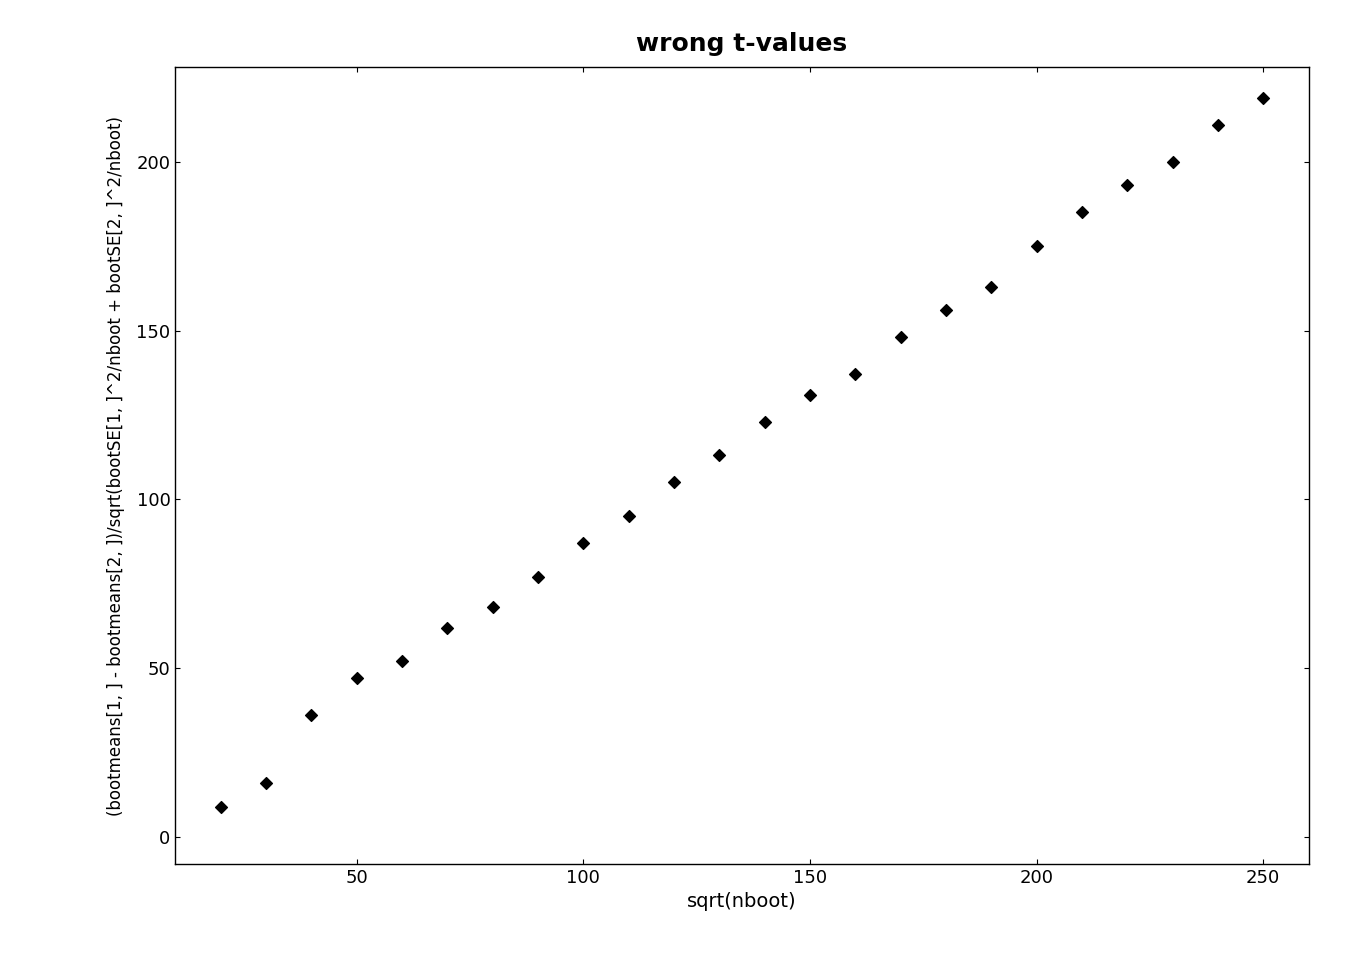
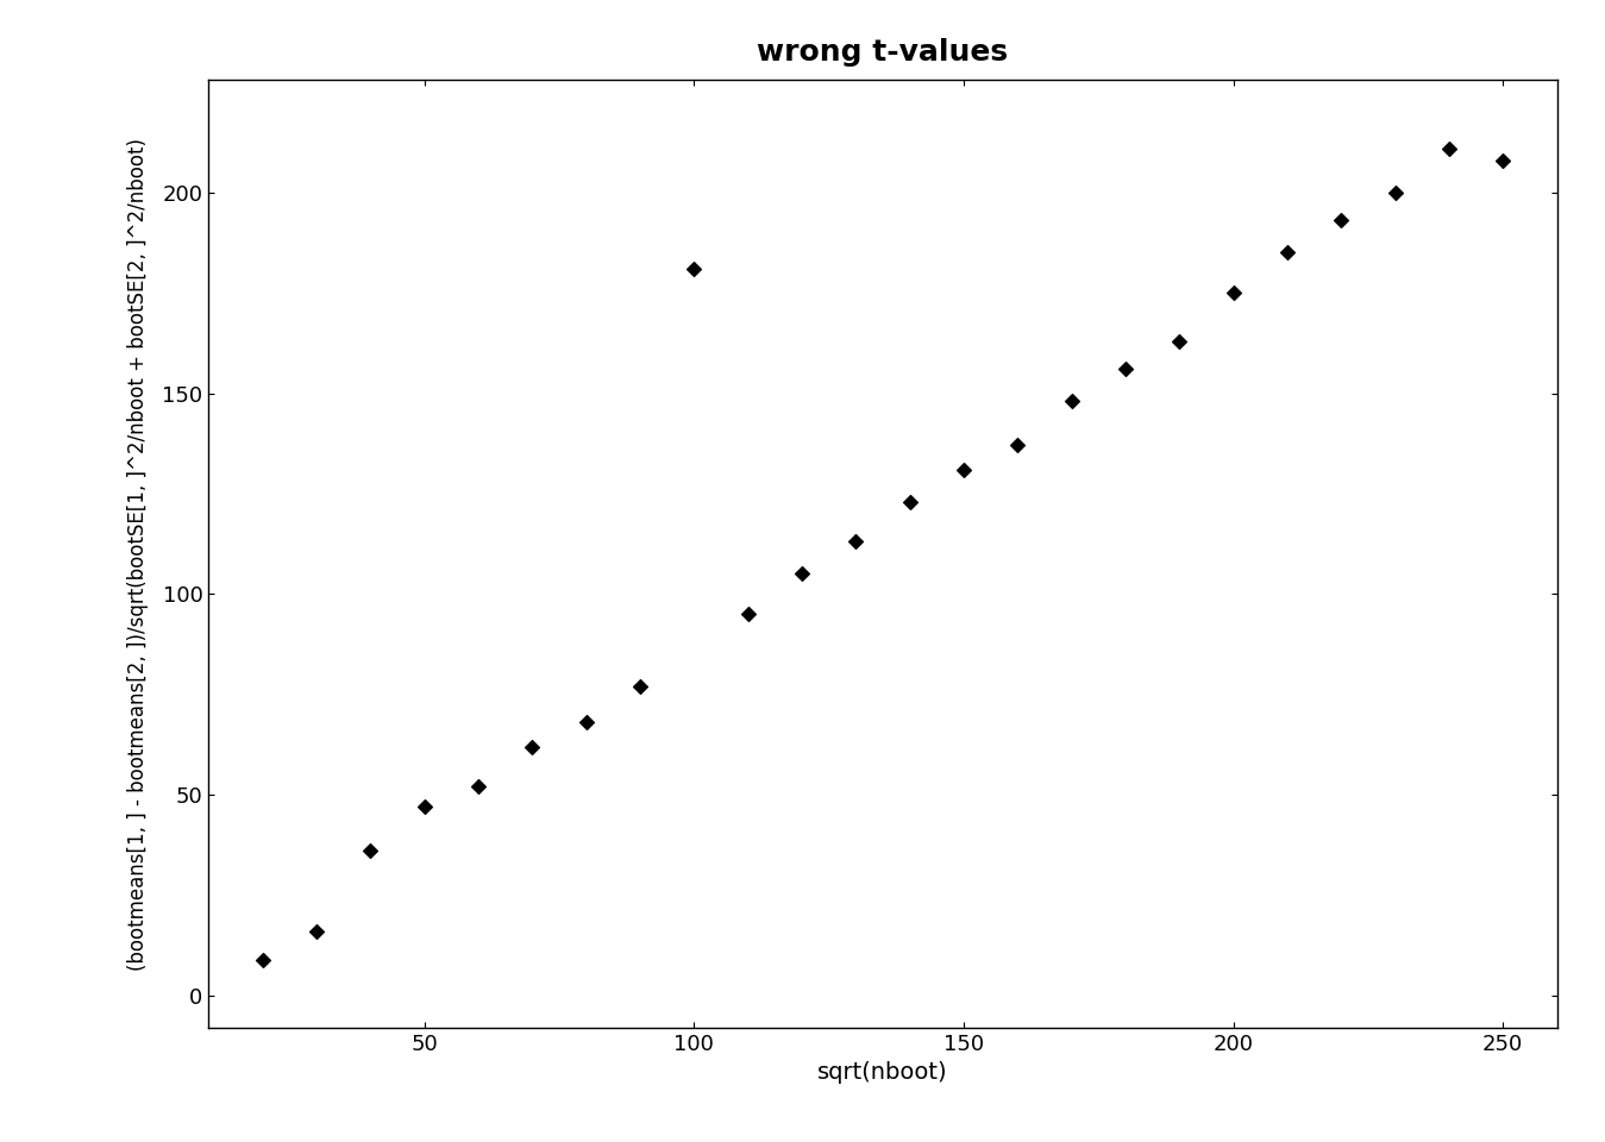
100: 87 -> 181
250: 219 -> 208
